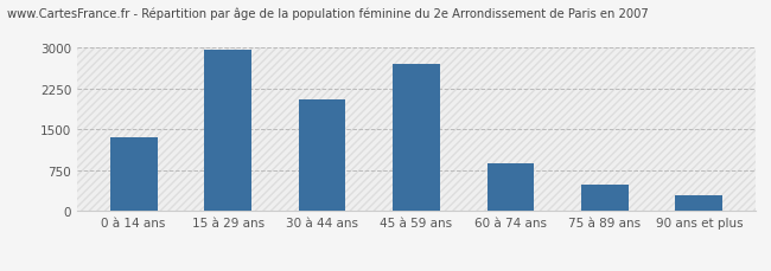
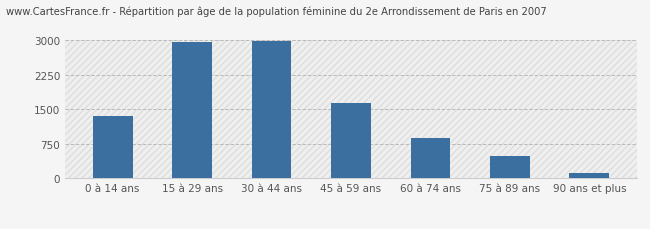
30 à 44 ans: 2050 -> 2980
45 à 59 ans: 2700 -> 1650
90 ans et plus: 300 -> 110
